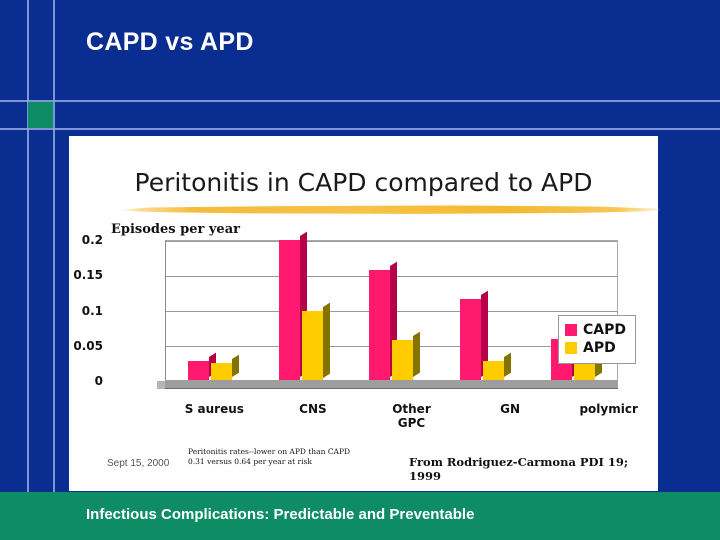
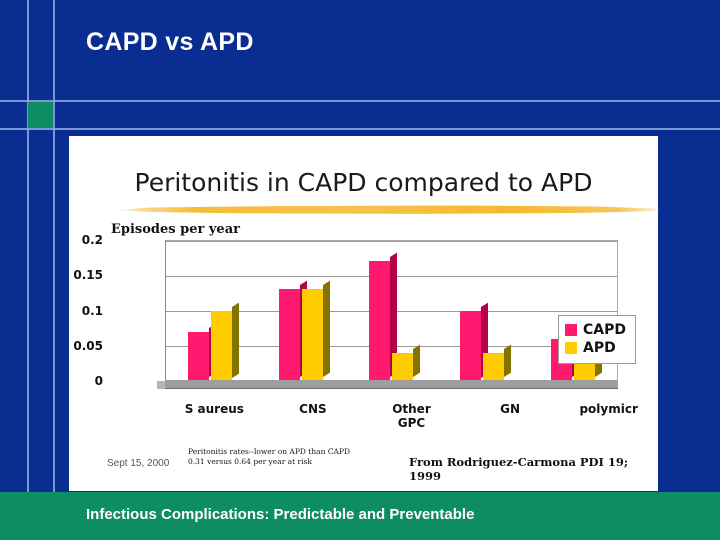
CAPD/S aureus: 0.03 -> 0.07
APD/S aureus: 0.03 -> 0.10
CAPD/CNS: 0.20 -> 0.13
APD/CNS: 0.10 -> 0.13
CAPD/Other GPC: 0.16 -> 0.17
APD/Other GPC: 0.06 -> 0.04
CAPD/GN: 0.12 -> 0.10
APD/GN: 0.03 -> 0.04
